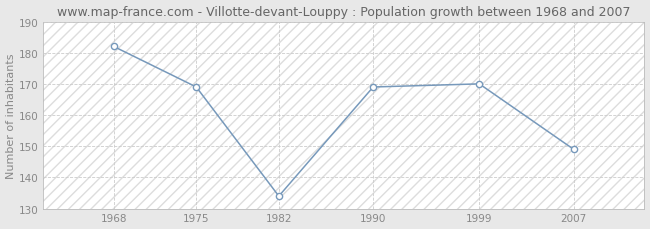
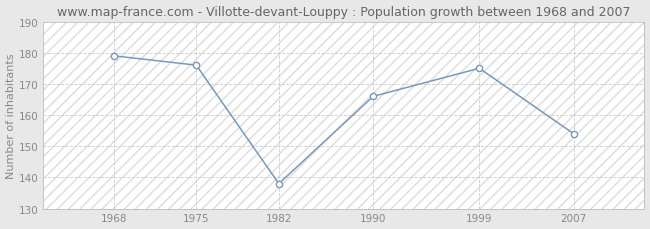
1968: 182 -> 179
1975: 169 -> 176
1982: 134 -> 138
1990: 169 -> 166
1999: 170 -> 175
2007: 149 -> 154
